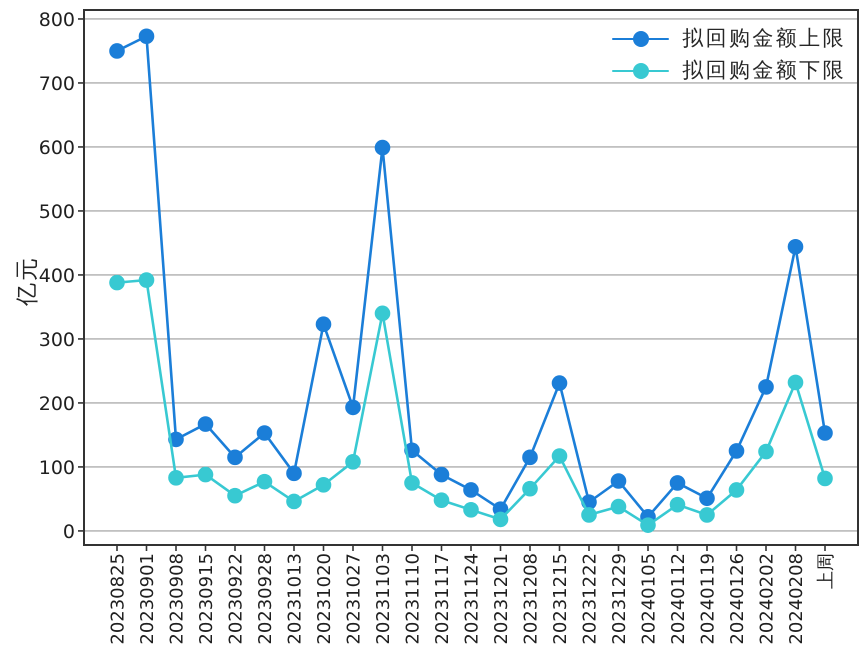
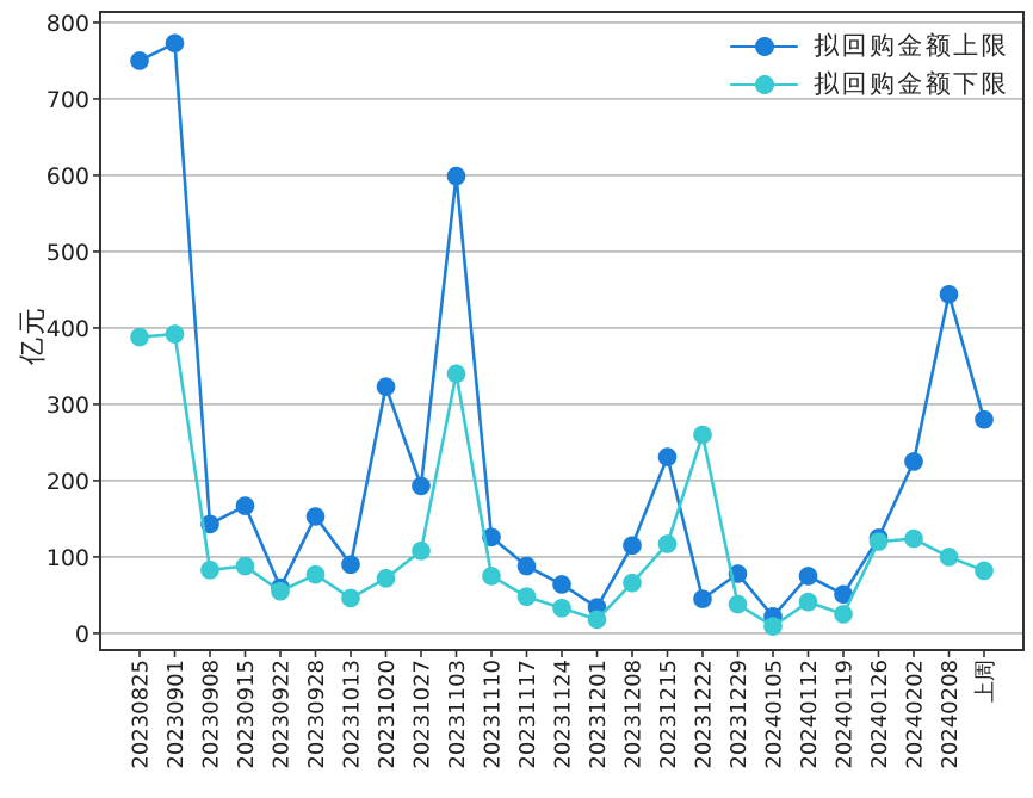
拟回购金额上限/20230922: 120 -> 60
拟回购金额下限/20231222: 20 -> 260
拟回购金额下限/20240126: 60 -> 120
拟回购金额下限/20240208: 230 -> 100
拟回购金额上限/上周: 150 -> 280
